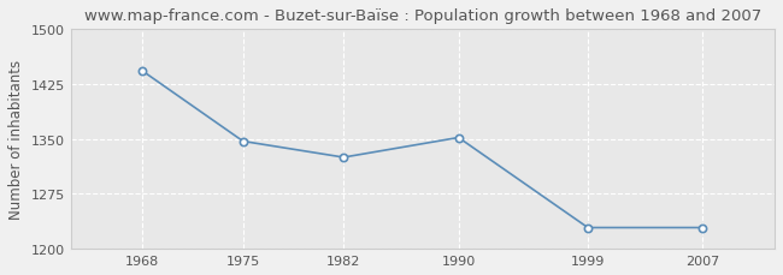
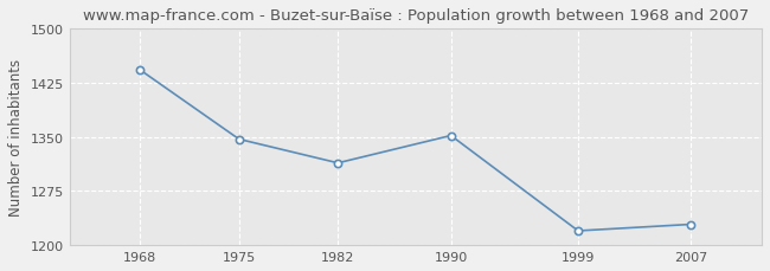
1982: 1325 -> 1314
1999: 1229 -> 1220
